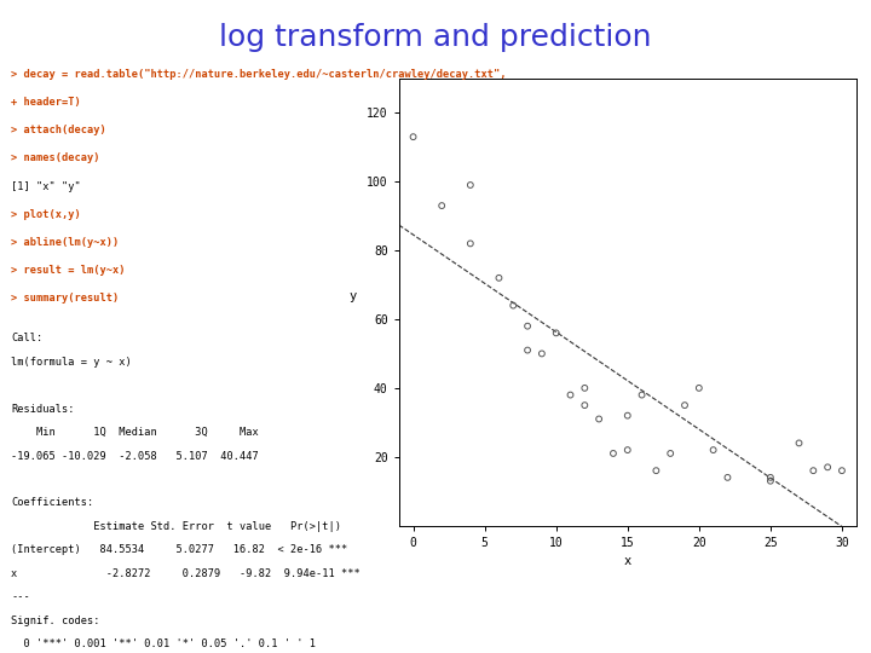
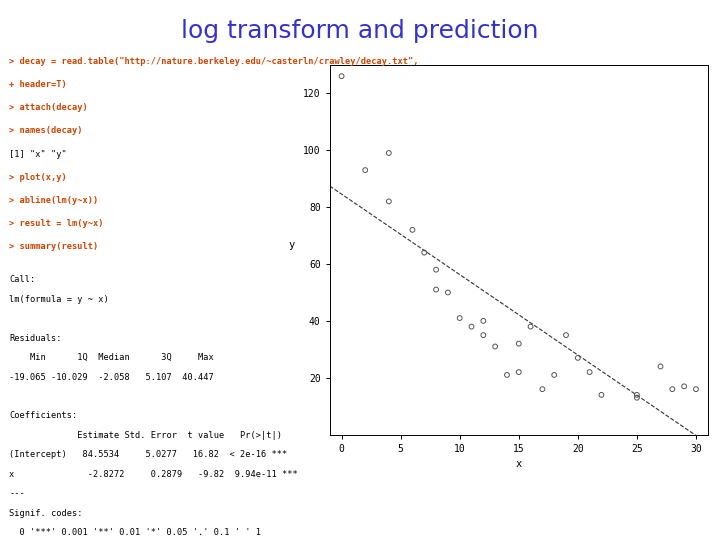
0: 113 -> 126
10: 56 -> 41
20: 40 -> 27
